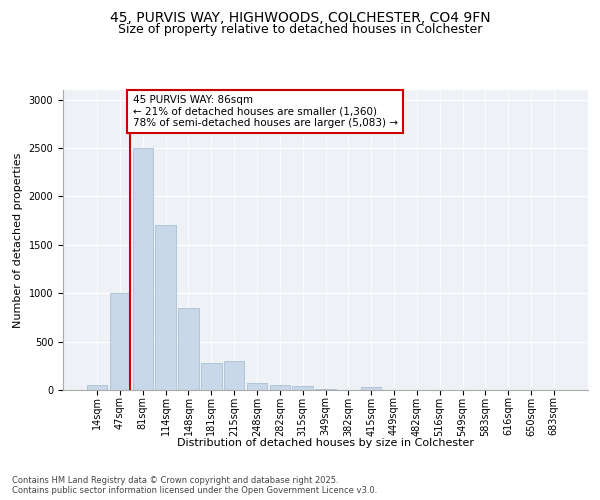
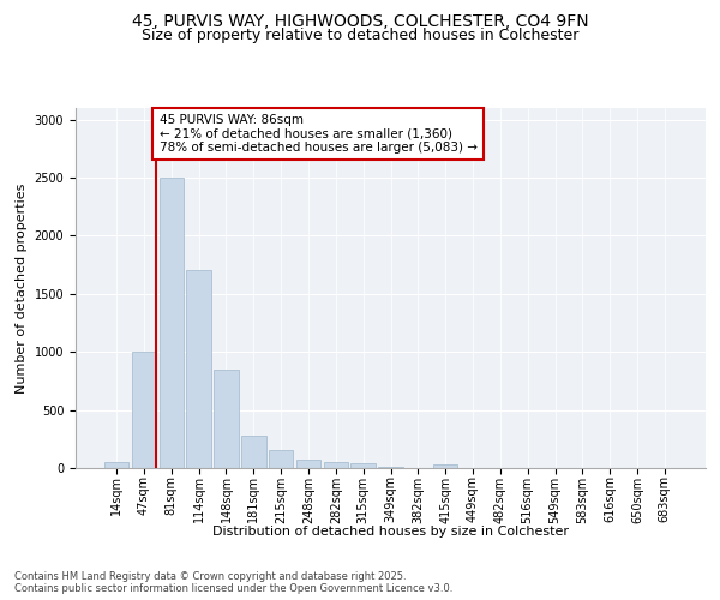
215sqm: 300 -> 150
